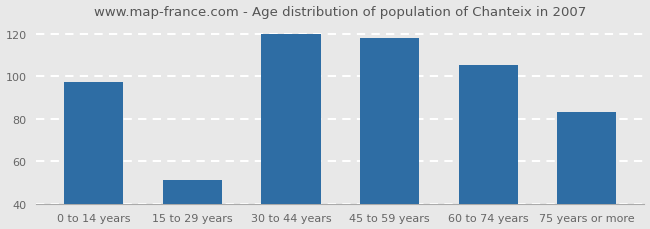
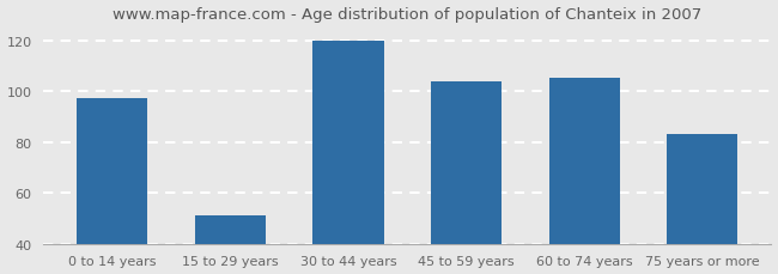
45 to 59 years: 118 -> 104
